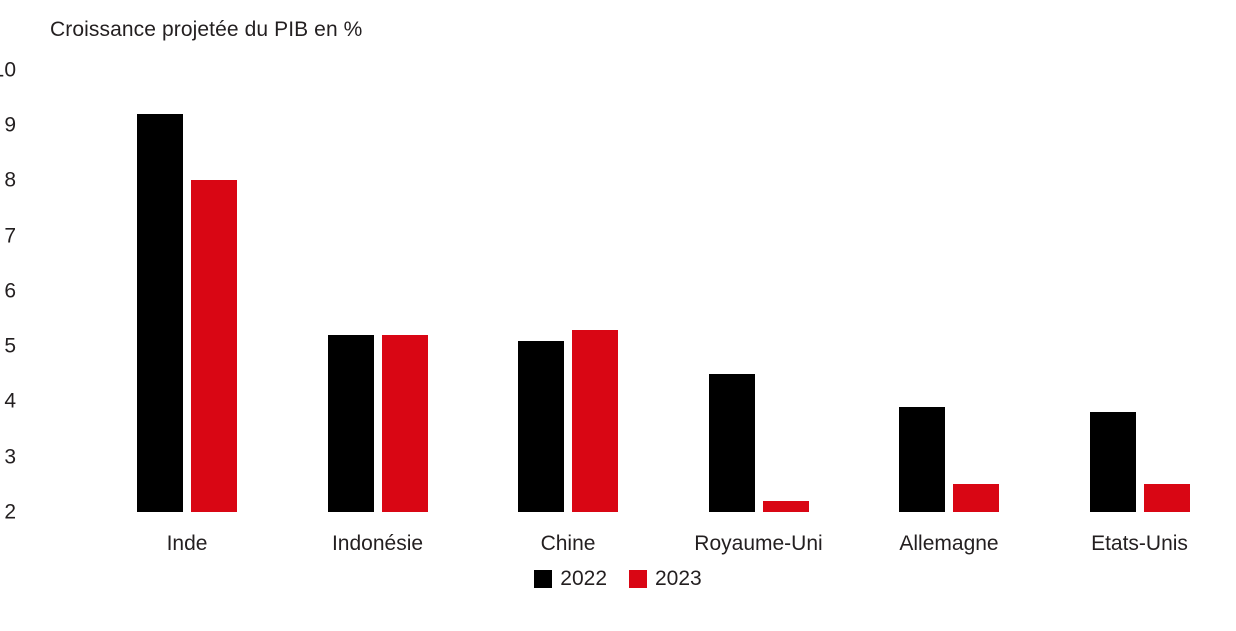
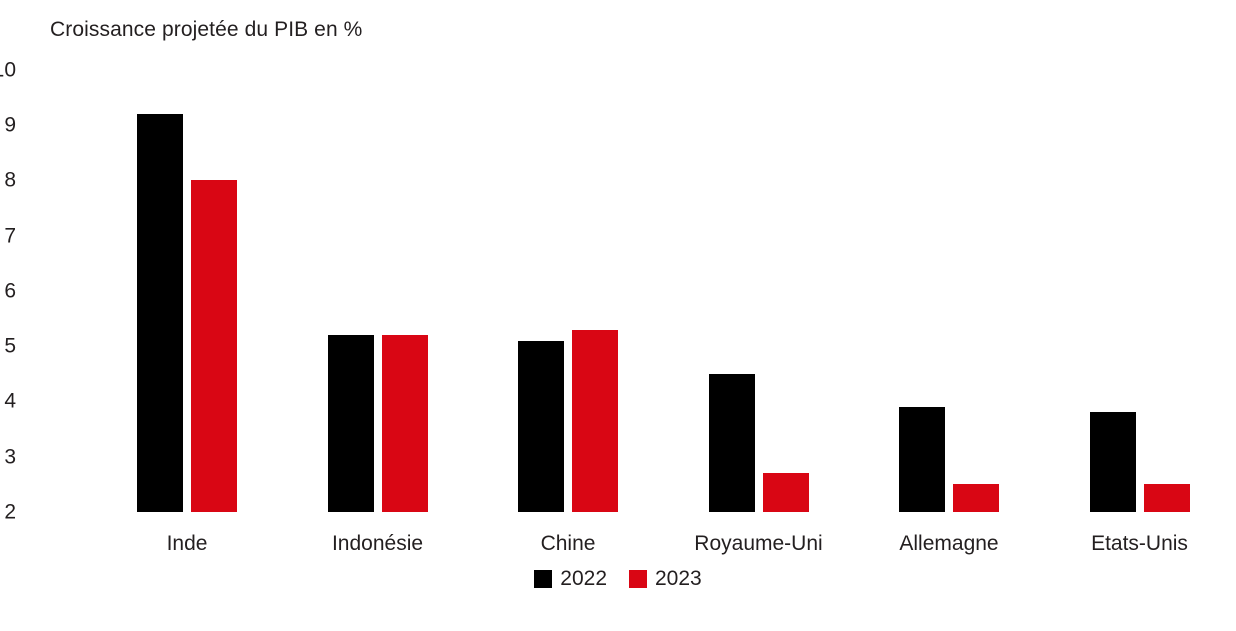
2023/Royaume-Uni: 2.2 -> 2.7
